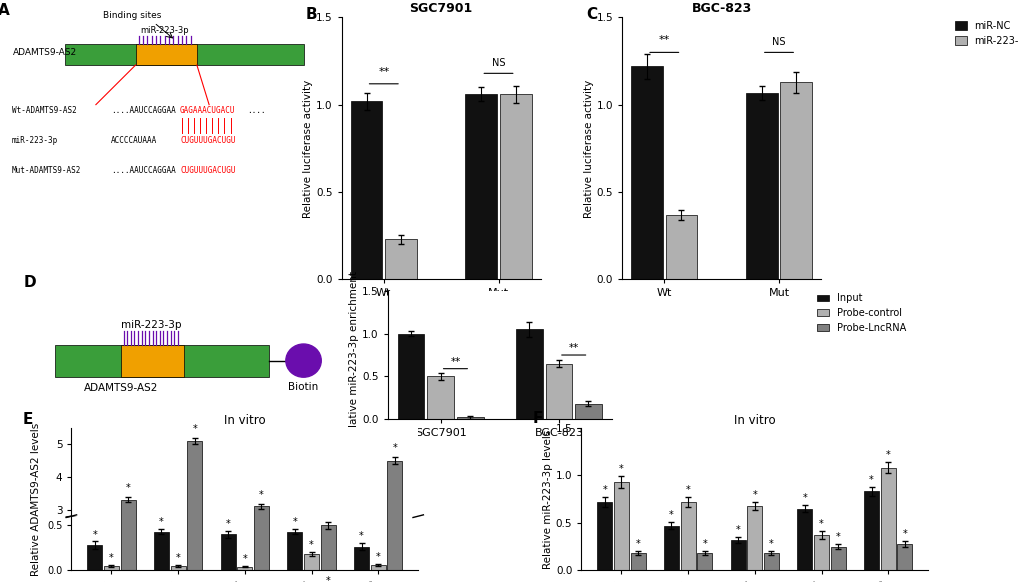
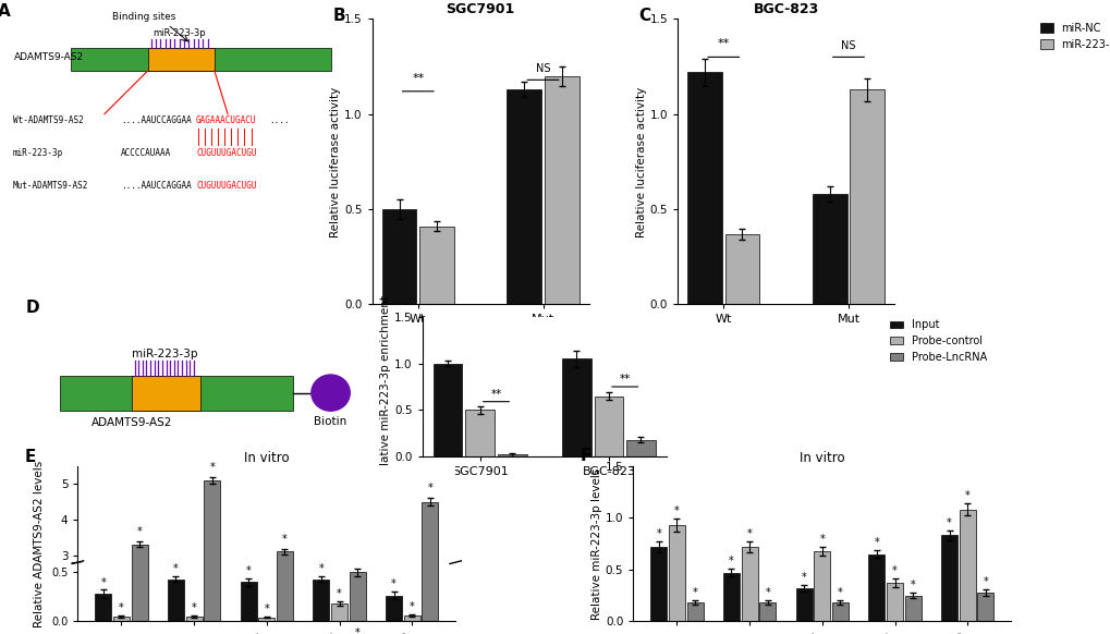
SGC7901/miR-NC/Wt: 1.02 -> 0.50
SGC7901/miR-223-3p/Wt: 0.23 -> 0.41
SGC7901/miR-NC/Mut: 1.06 -> 1.13
SGC7901/miR-223-3p/Mut: 1.06 -> 1.20
BGC-823/miR-NC/Mut: 1.07 -> 0.58
